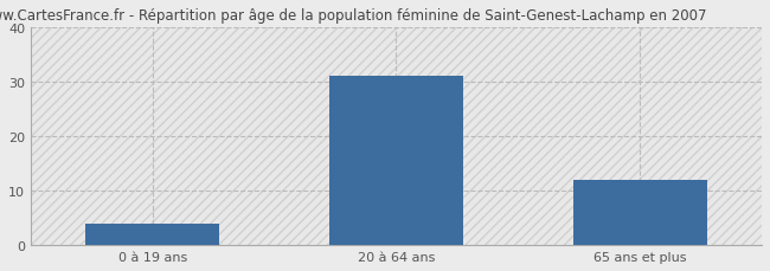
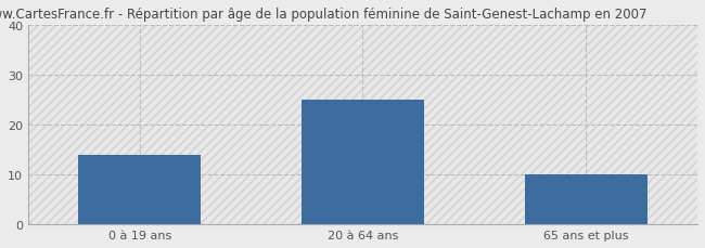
0 à 19 ans: 4 -> 14
20 à 64 ans: 31 -> 25
65 ans et plus: 12 -> 10
